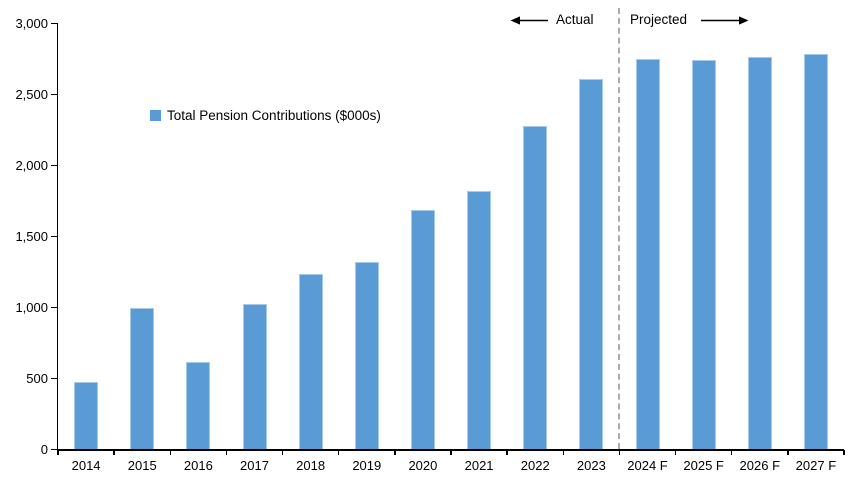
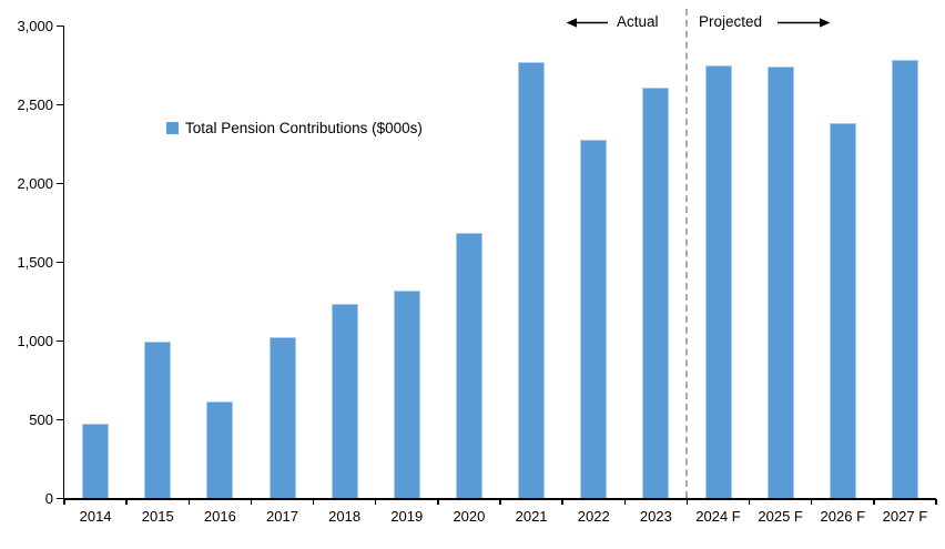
2021: 1820 -> 2770
2026 F: 2760 -> 2380
